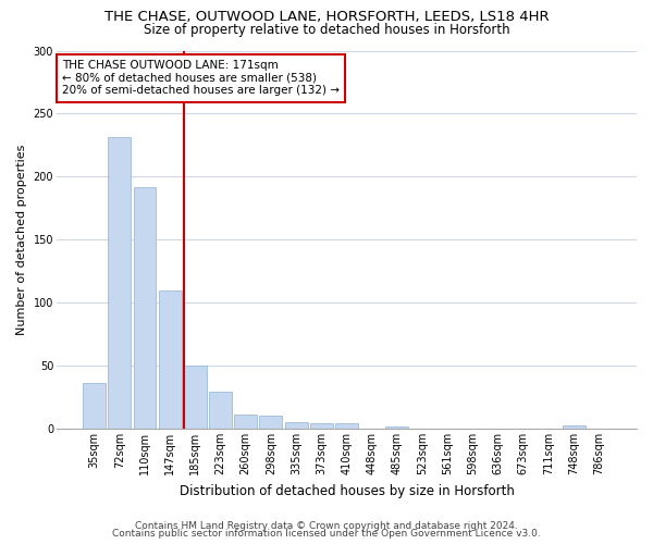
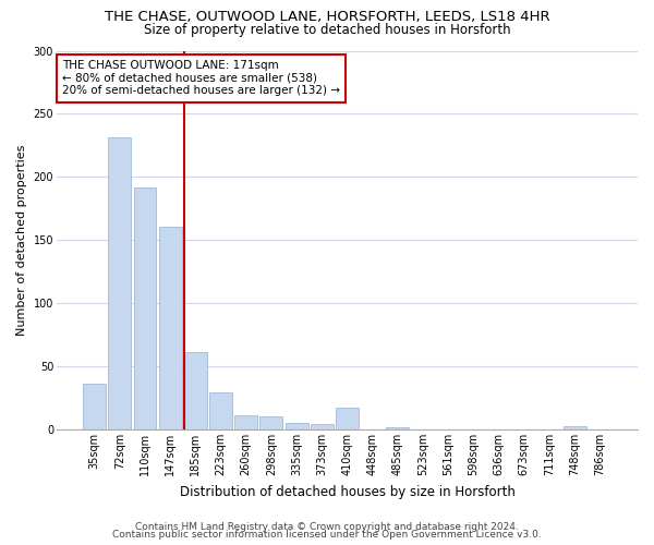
147sqm: 110 -> 161
185sqm: 50 -> 61
410sqm: 4 -> 17
